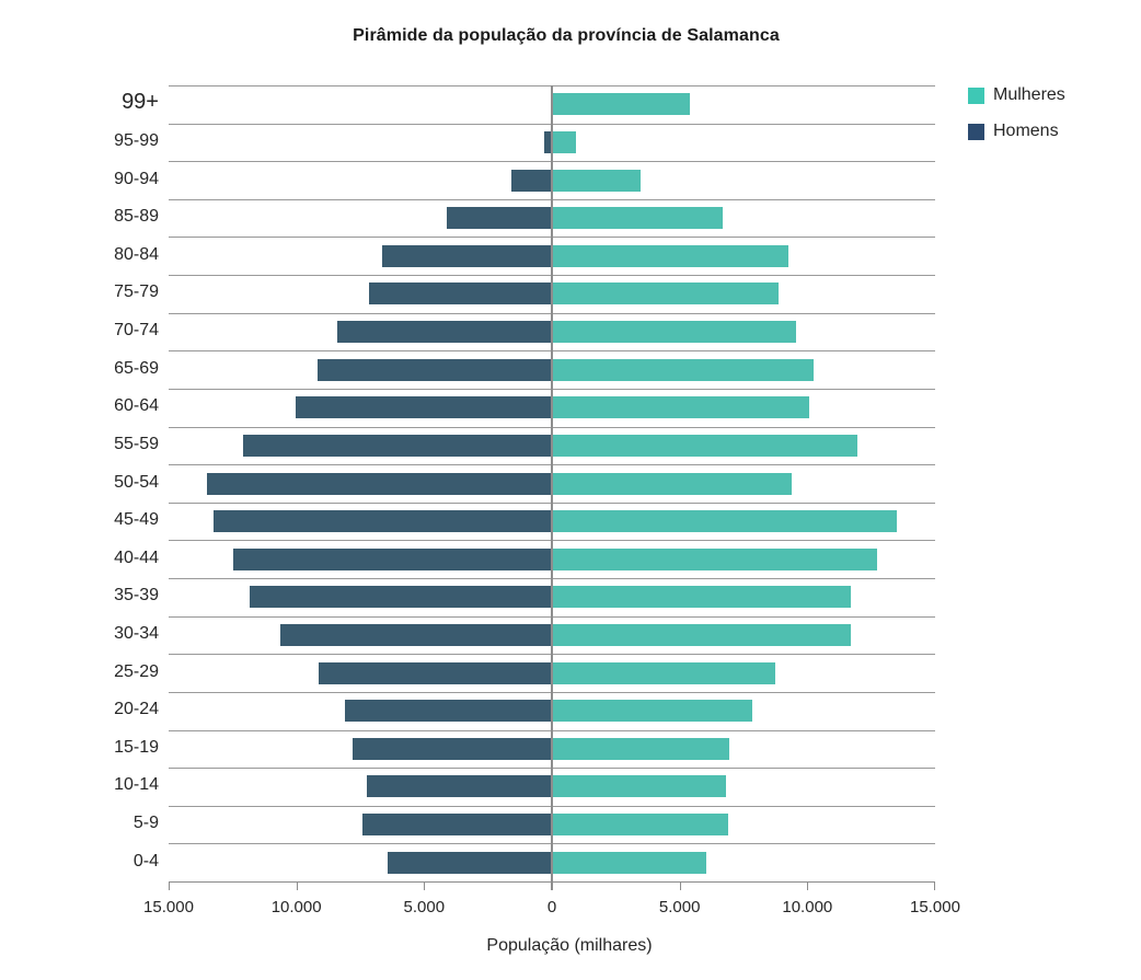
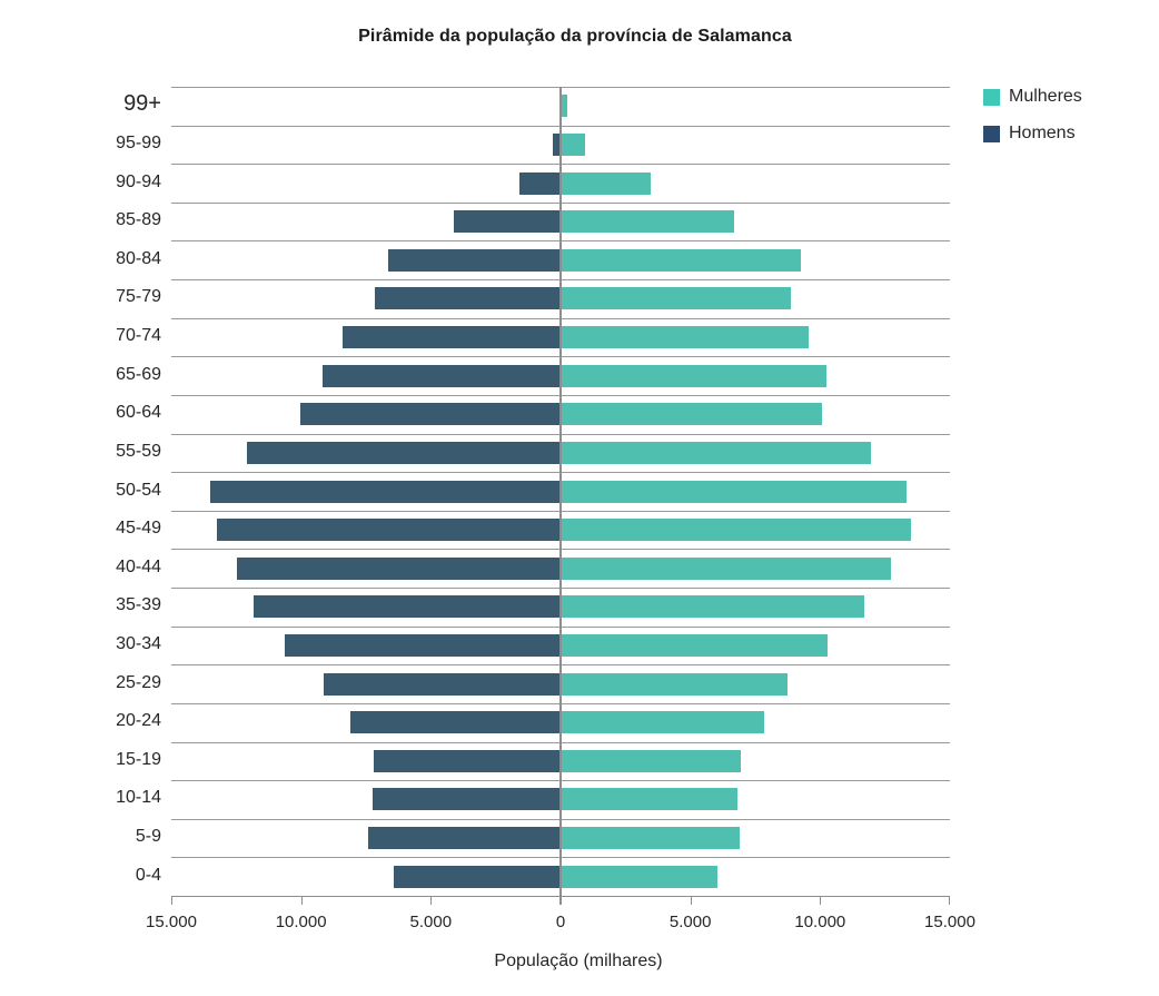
Mulheres/99+: 5400 -> 200
Mulheres/50-54: 9400 -> 13300
Mulheres/30-34: 11700 -> 10300
Homens/15-19: 7800 -> 7200
